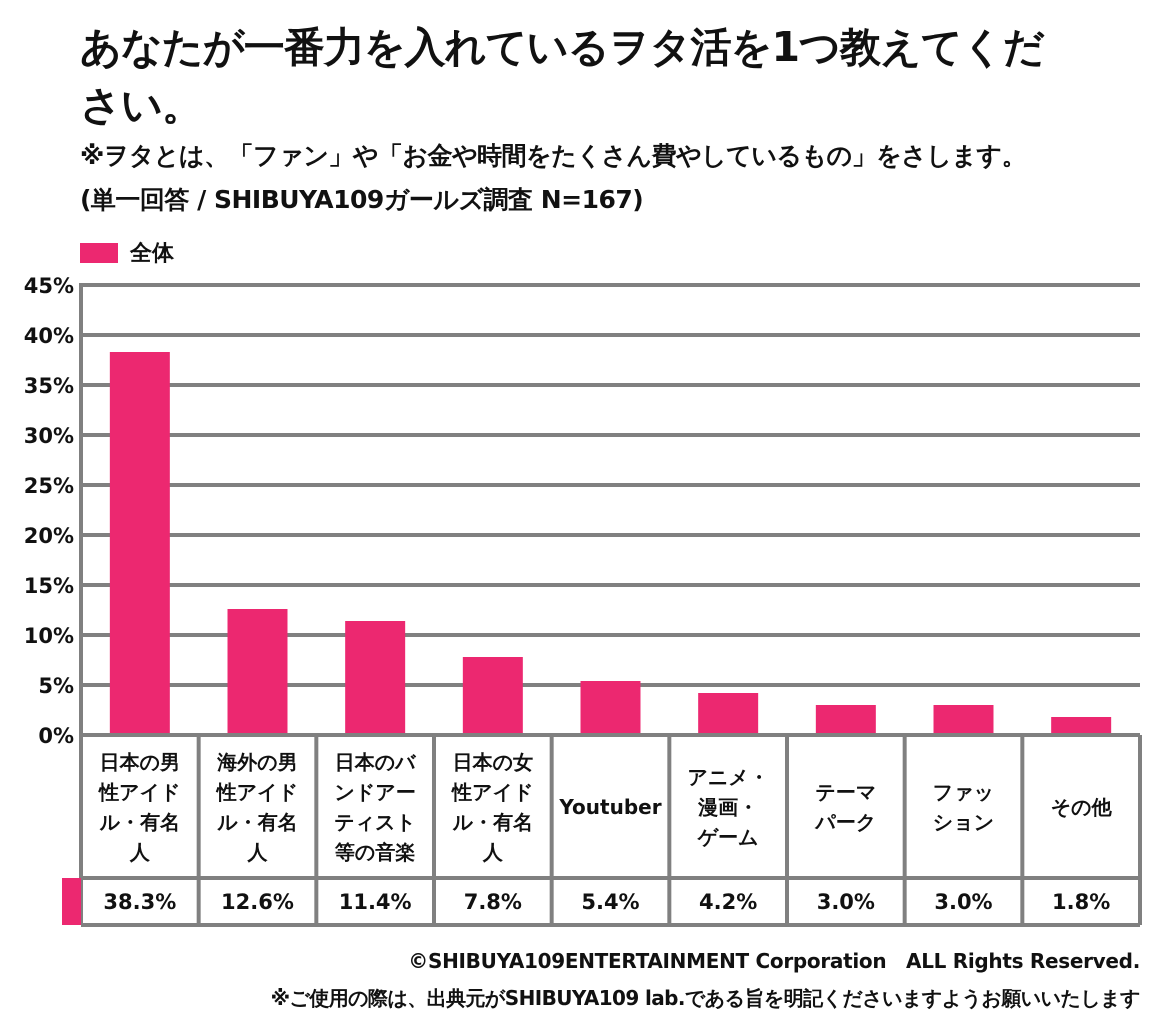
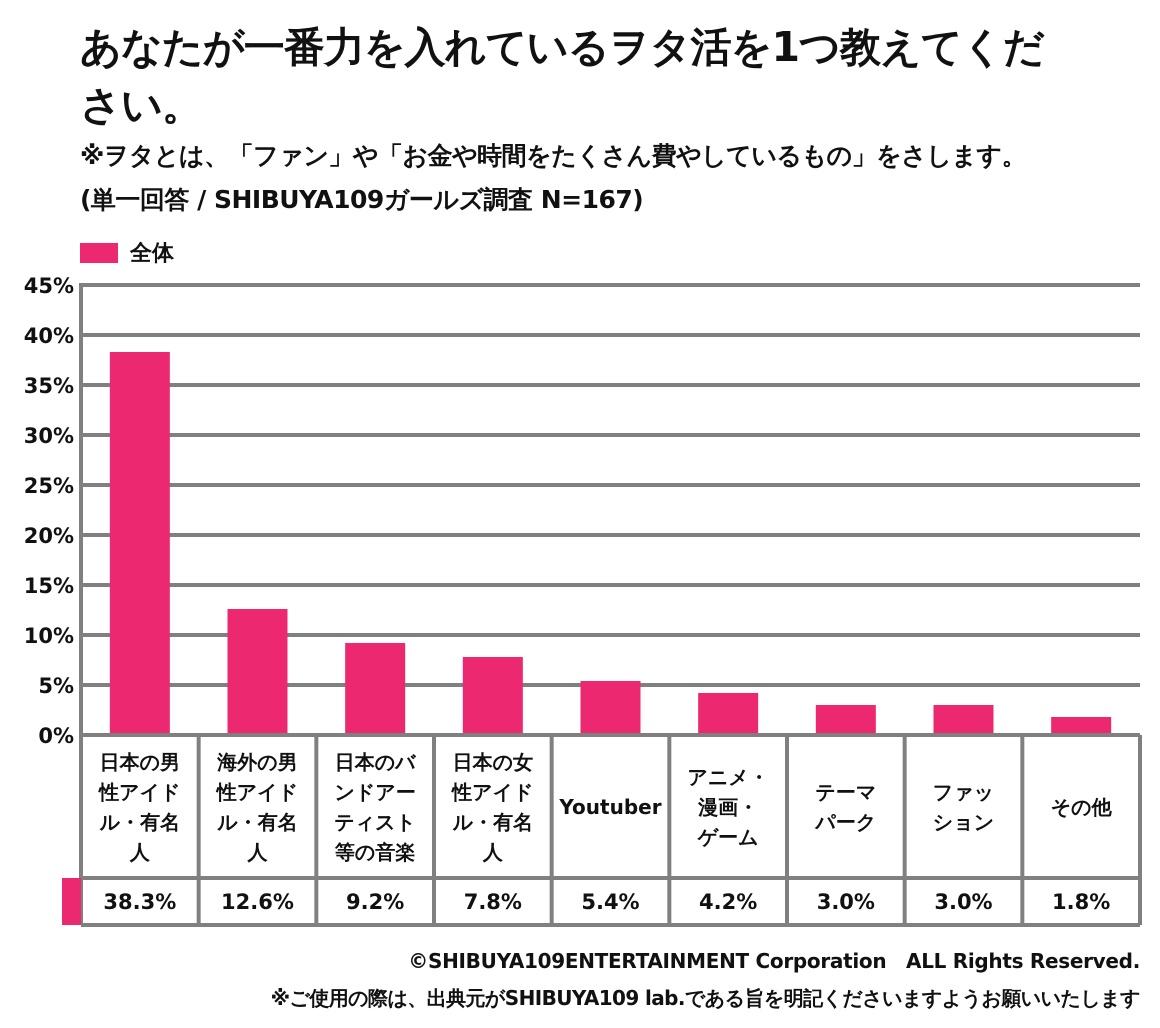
日本のバ ンドアー ティスト 等の音楽: 11.4% -> 9.2%
